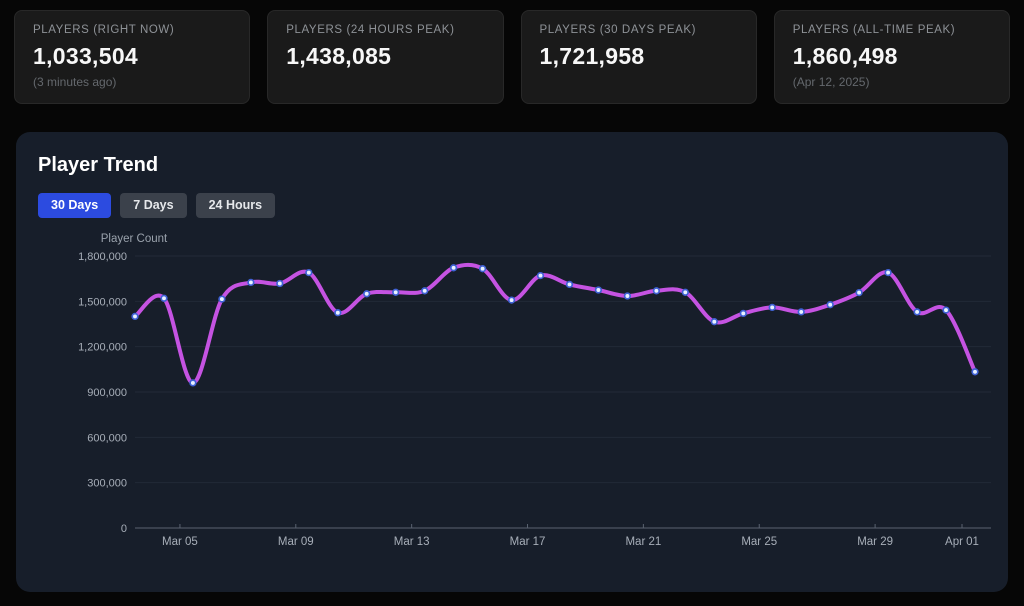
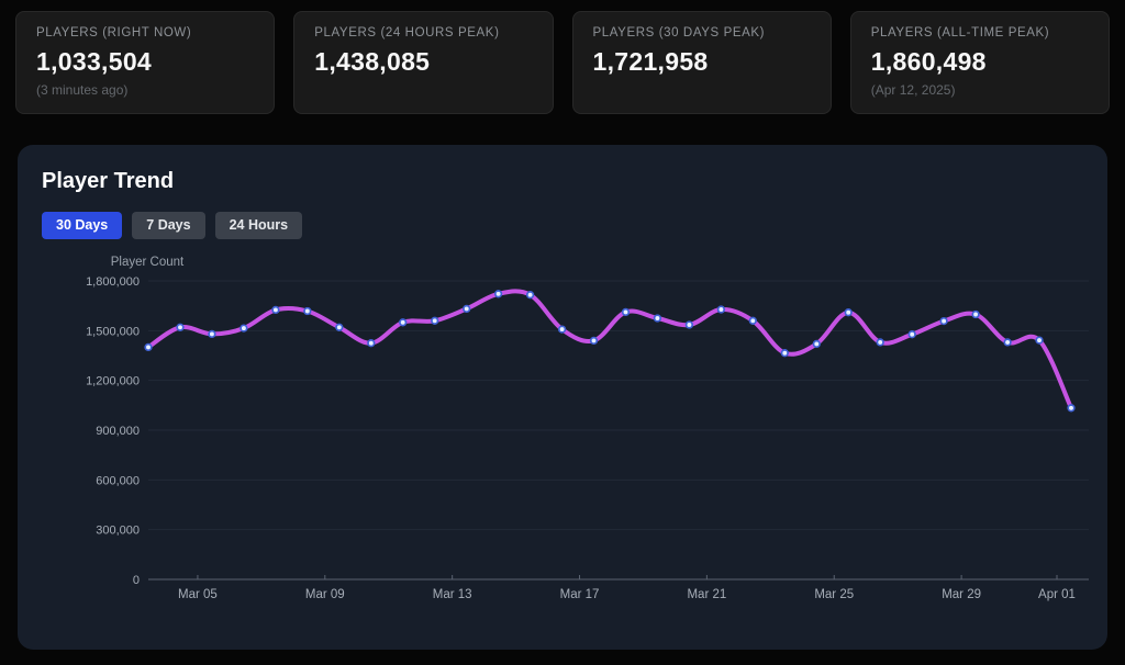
Mar 05: 960000 -> 1480000
Mar 09: 1690000 -> 1520000
Mar 13: 1570000 -> 1630000
Mar 17: 1670000 -> 1440000
Mar 21: 1570000 -> 1630000
Mar 25: 1460000 -> 1610000
Mar 29: 1690000 -> 1600000
